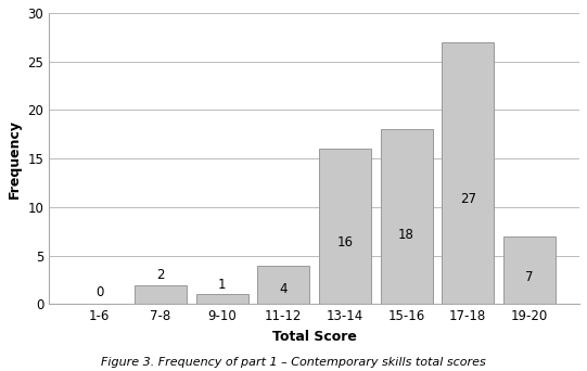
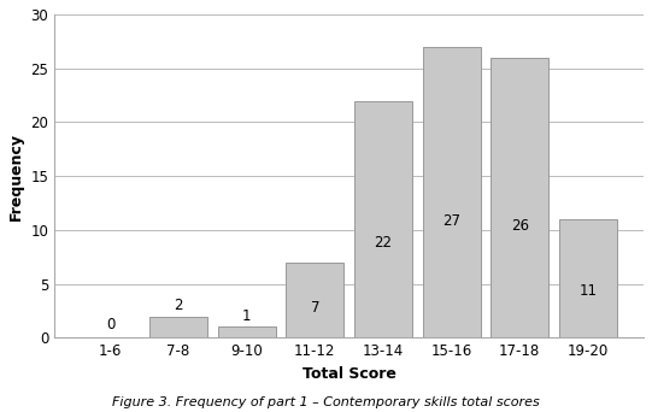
11-12: 4 -> 7
13-14: 16 -> 22
15-16: 18 -> 27
17-18: 27 -> 26
19-20: 7 -> 11
